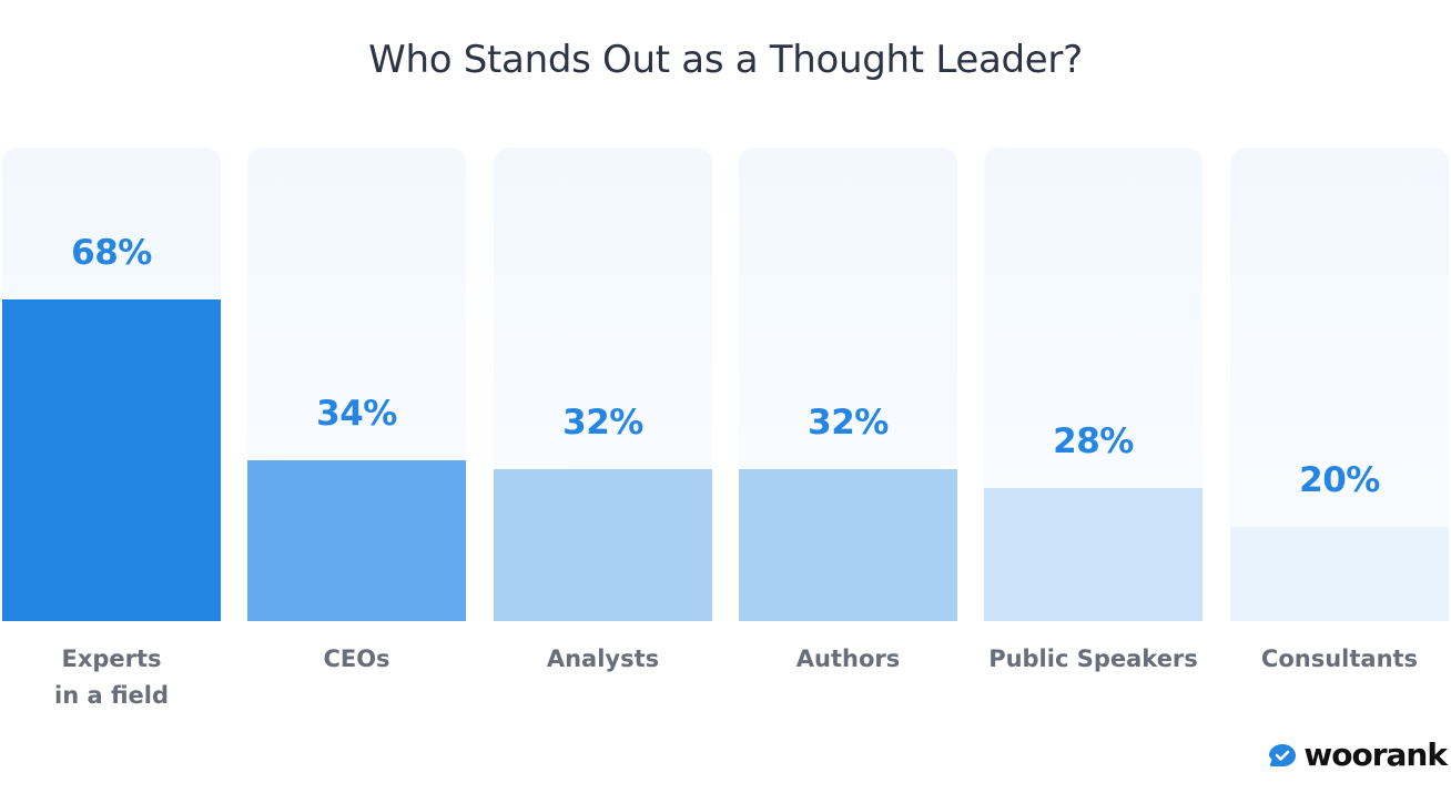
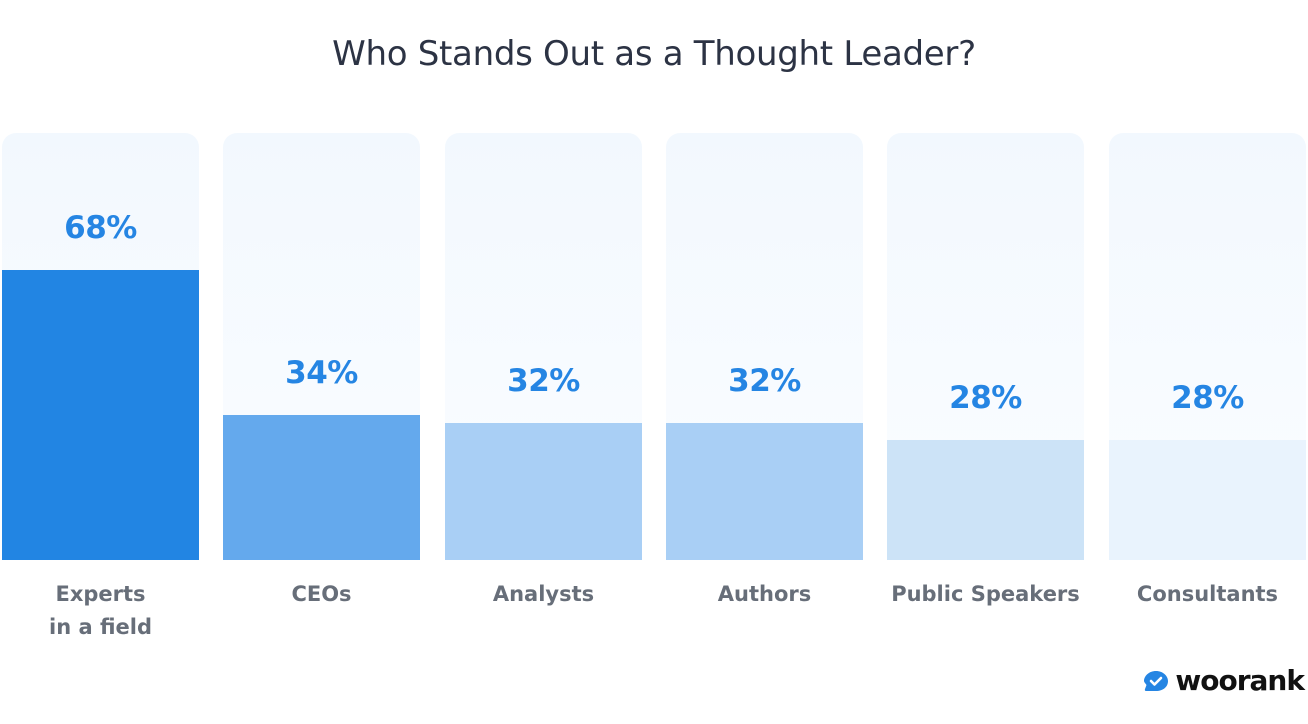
Consultants: 20% -> 28%
